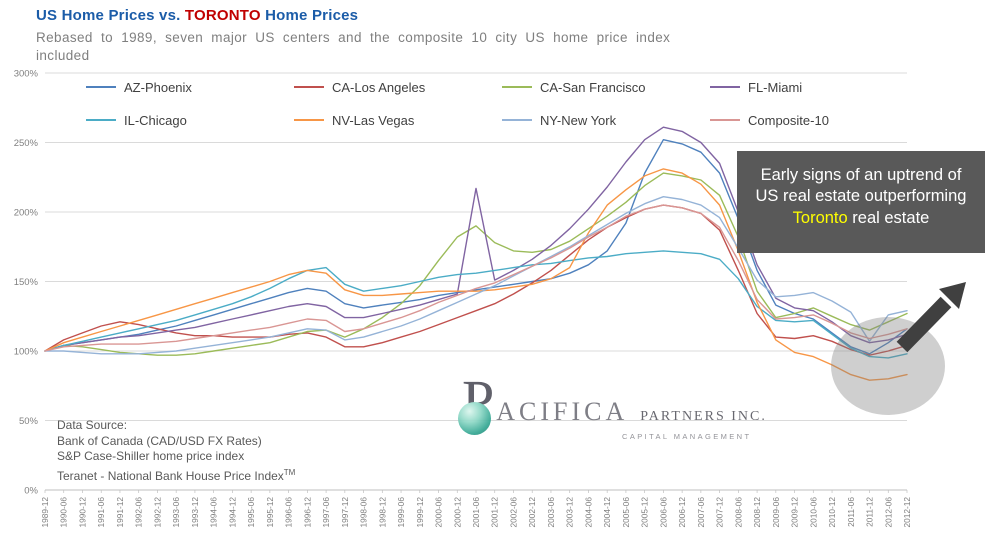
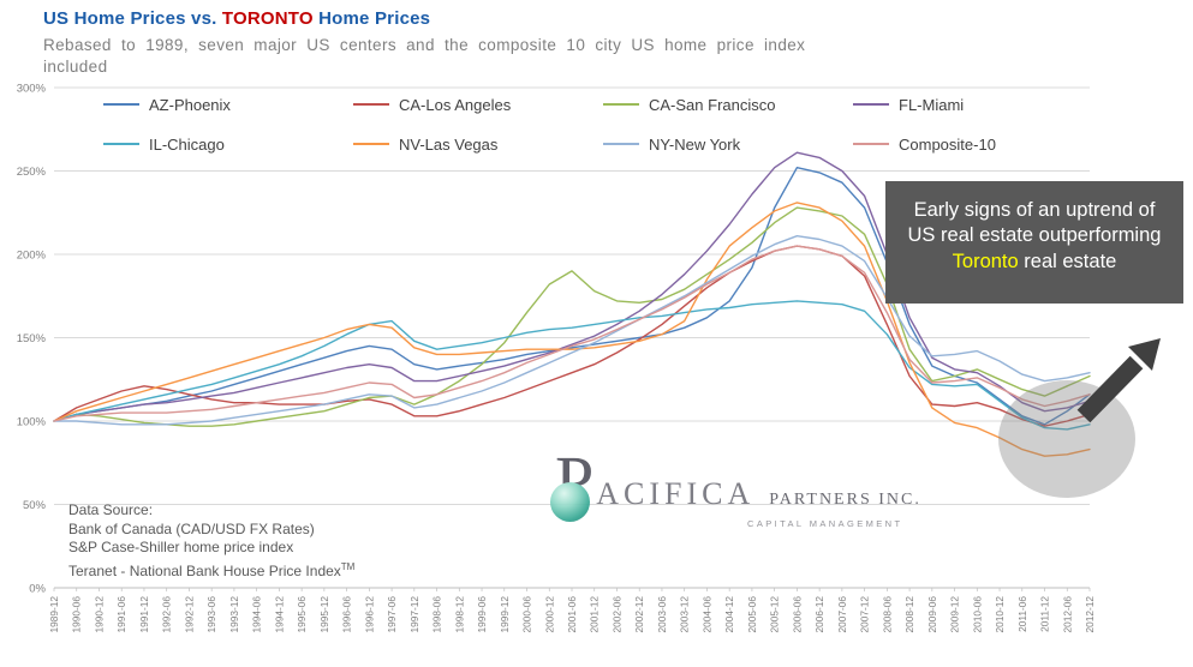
FL-Miami/2001-06: 217% -> 146%
NY-New York/2011-12: 107% -> 124%
